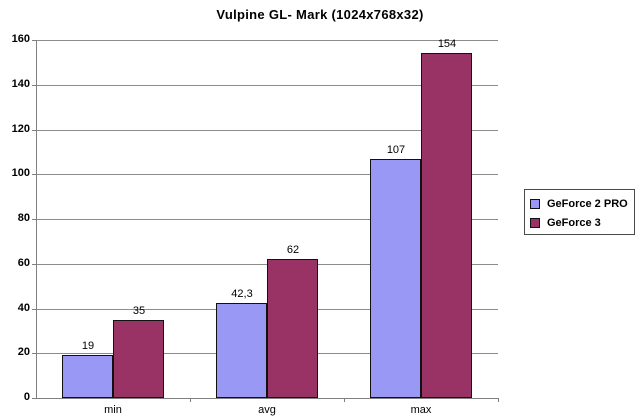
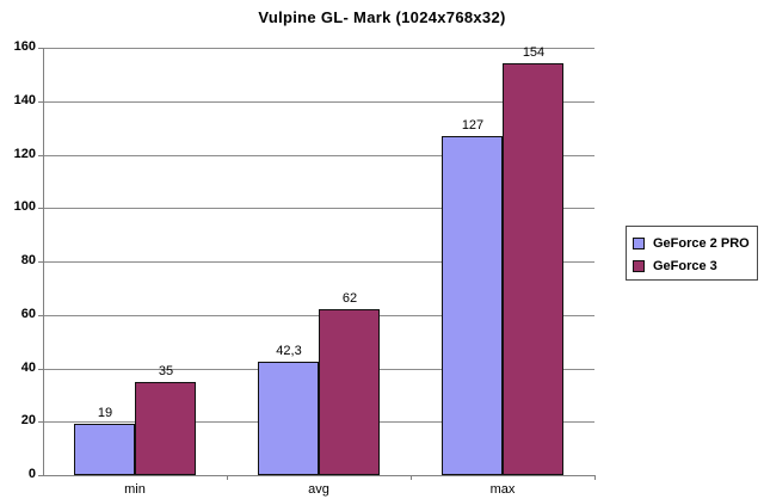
GeForce 2 PRO/max: 107 -> 127
